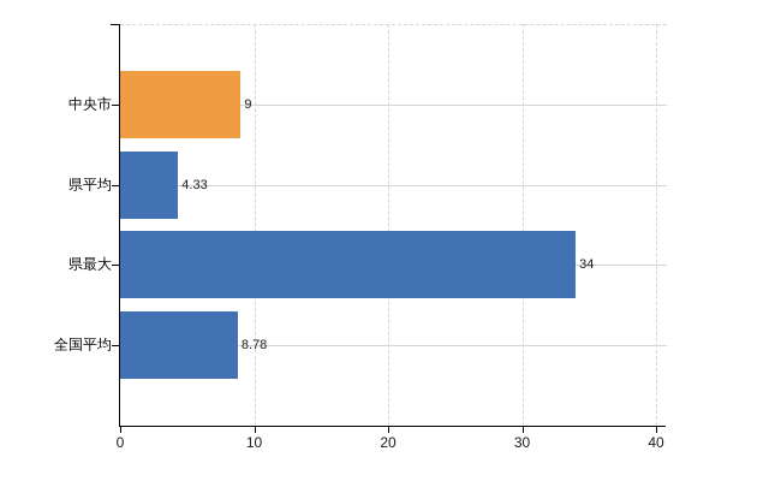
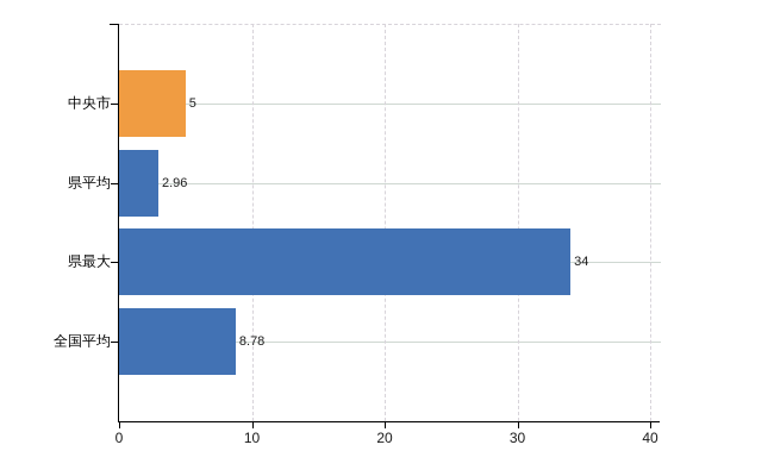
中央市: 9 -> 5
県平均: 4.33 -> 2.96
